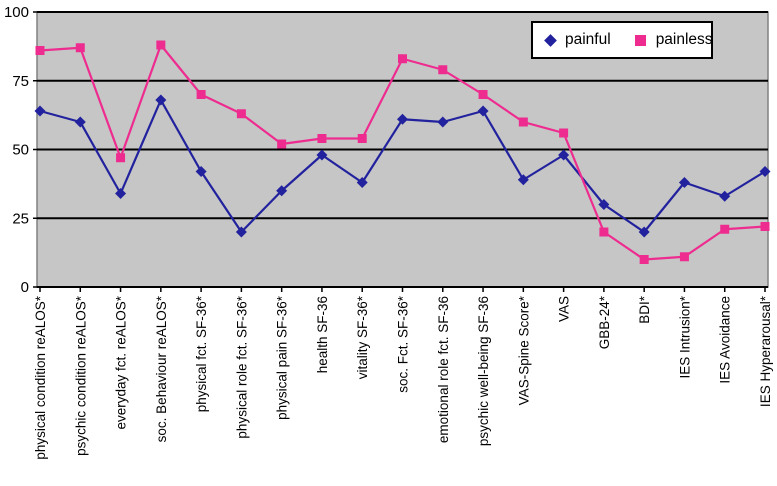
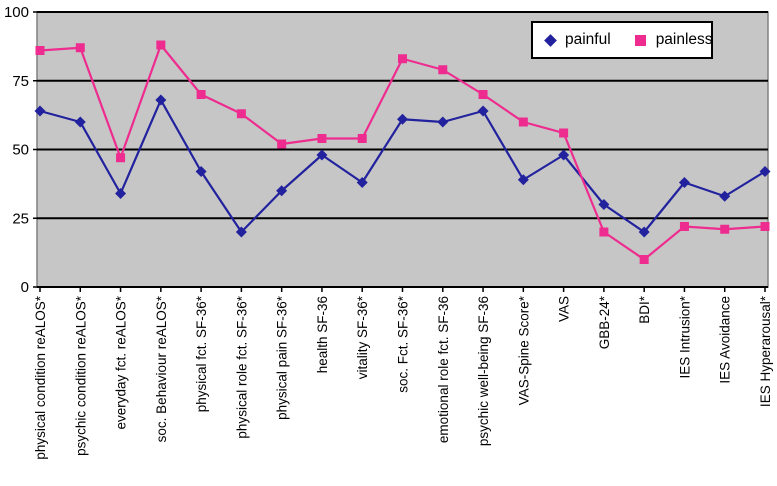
painless/IES Intrusion*: 11 -> 22
